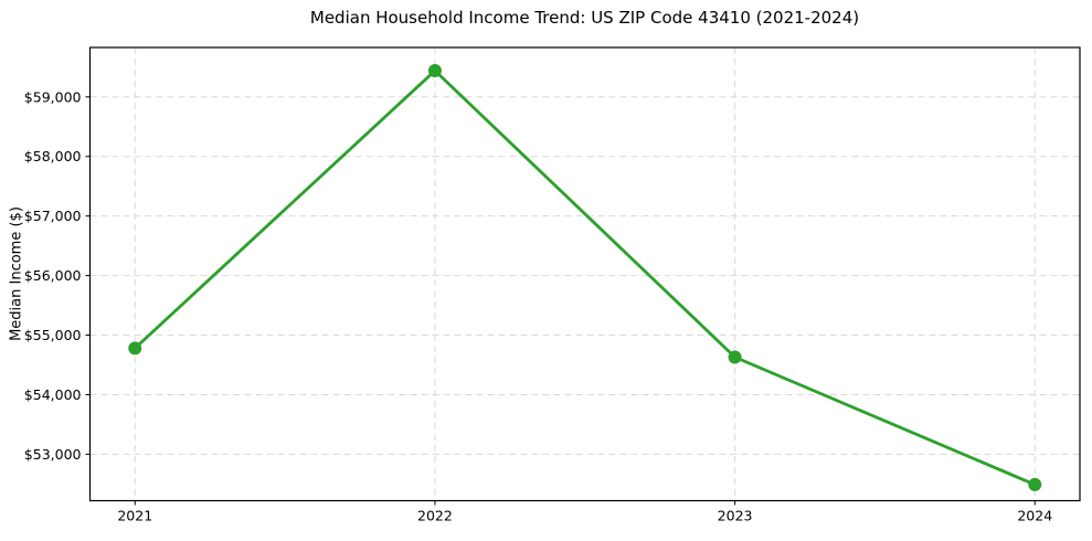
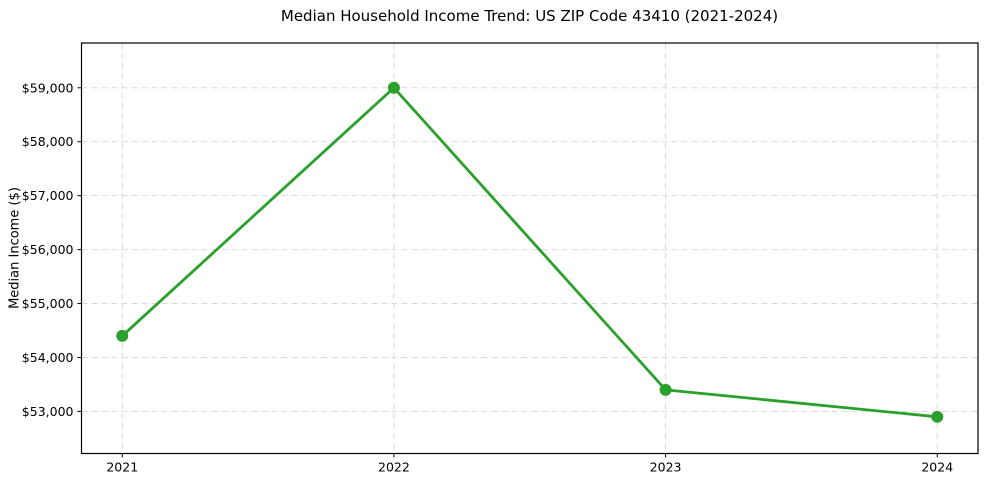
2021: $54800 -> $54400
2022: $59400 -> $59000
2023: $54600 -> $53400
2024: $52500 -> $52900
